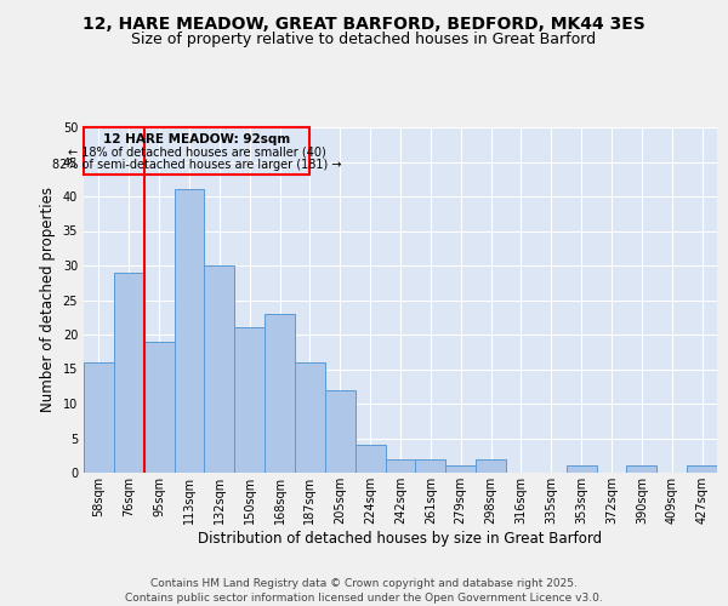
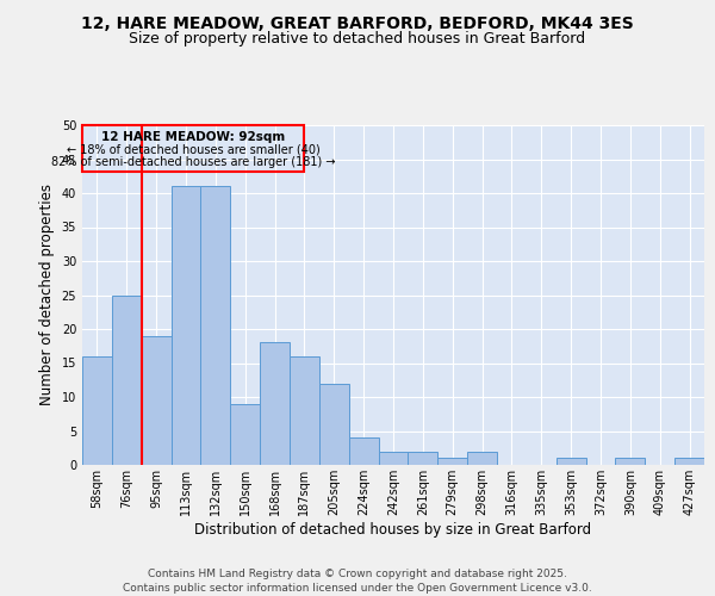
76sqm: 29 -> 25
132sqm: 30 -> 41
150sqm: 21 -> 9
168sqm: 23 -> 18
